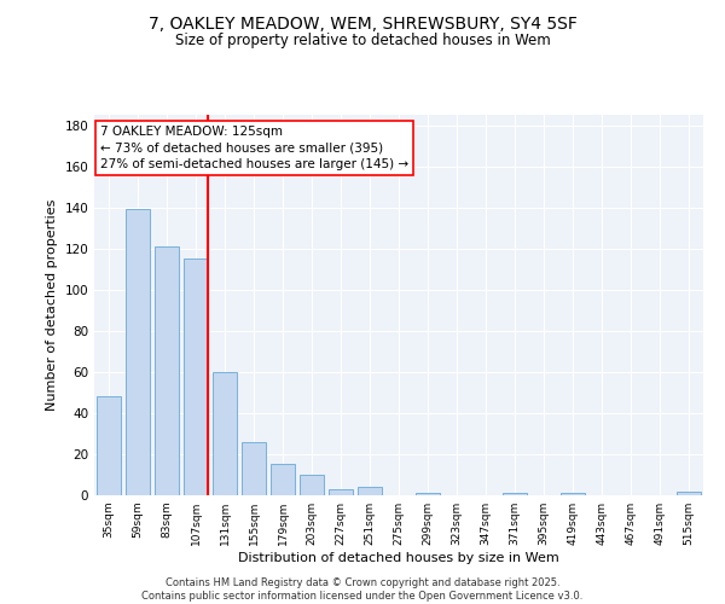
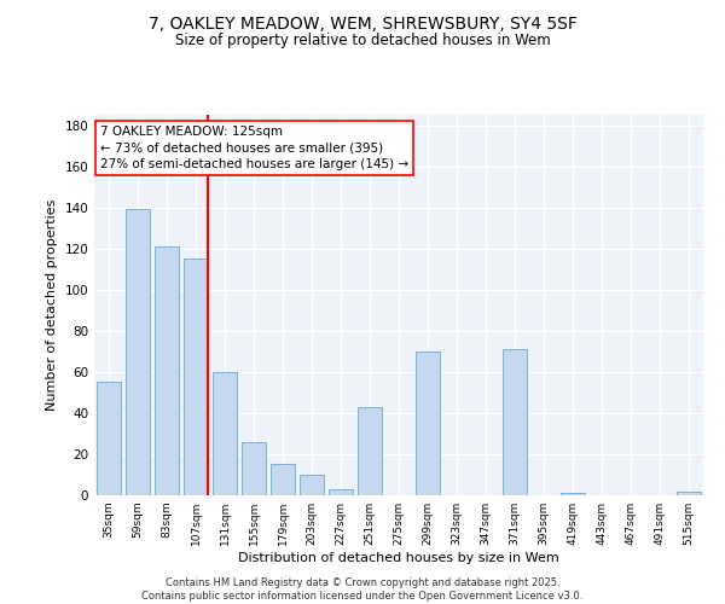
35sqm: 48 -> 55
251sqm: 4 -> 43
299sqm: 1 -> 70
371sqm: 1 -> 71
